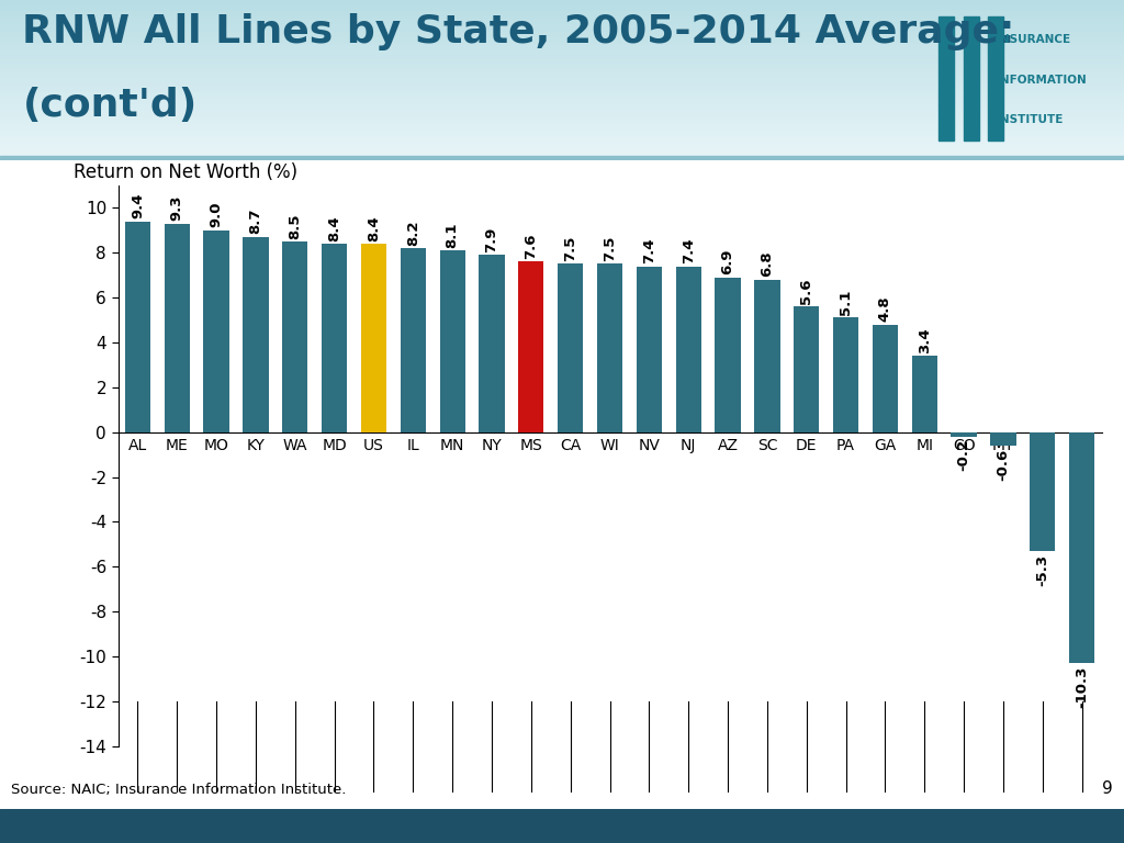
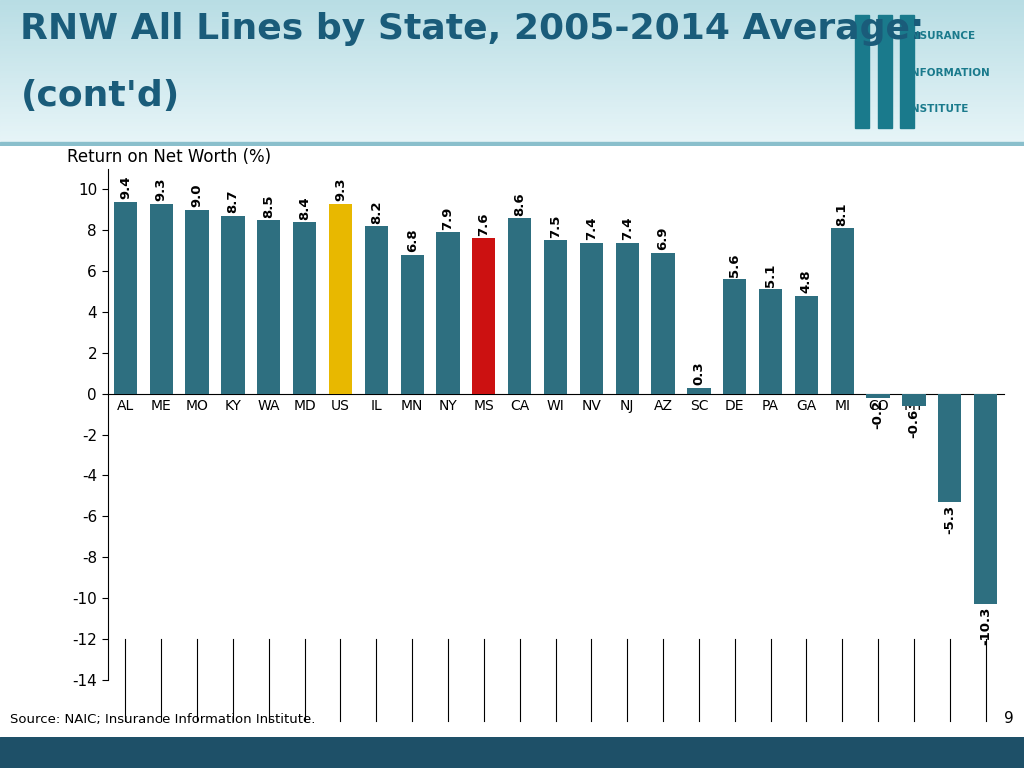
US: 8.4 -> 9.3
MN: 8.1 -> 6.8
CA: 7.5 -> 8.6
SC: 6.8 -> 0.3
MI: 3.4 -> 8.1
